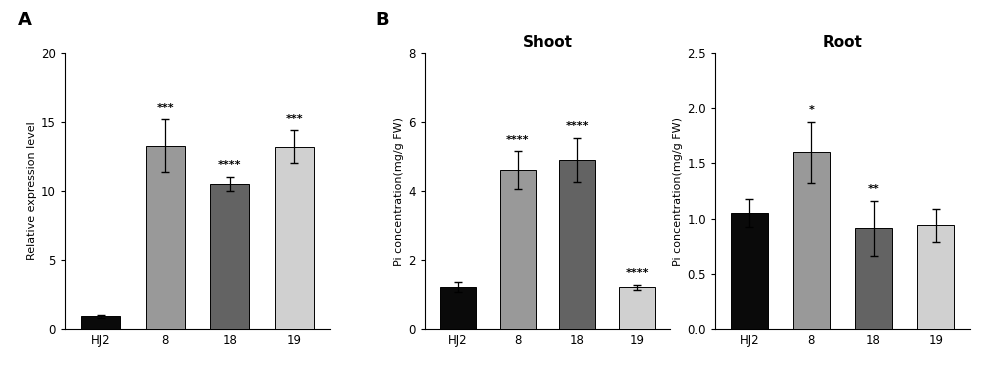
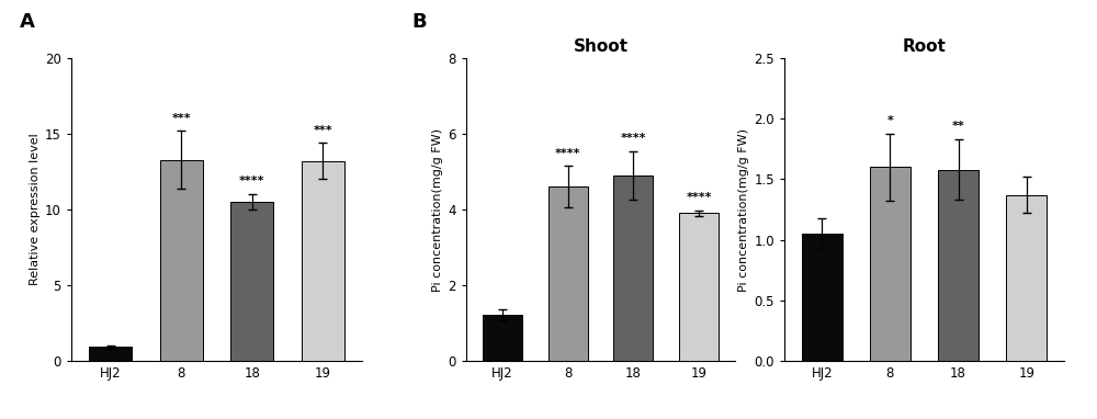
Shoot/19: 1.2 -> 3.9
Root/18: 0.91 -> 1.58
Root/19: 0.94 -> 1.37
